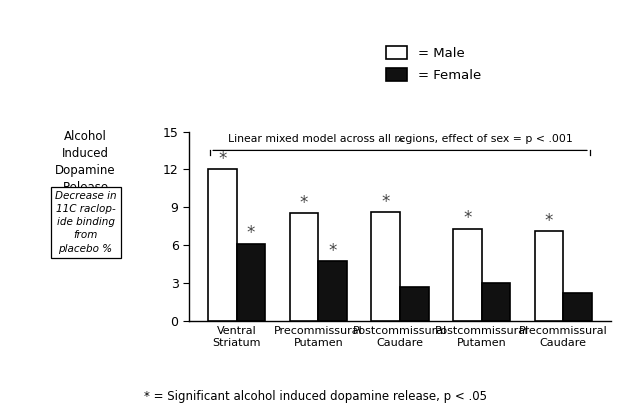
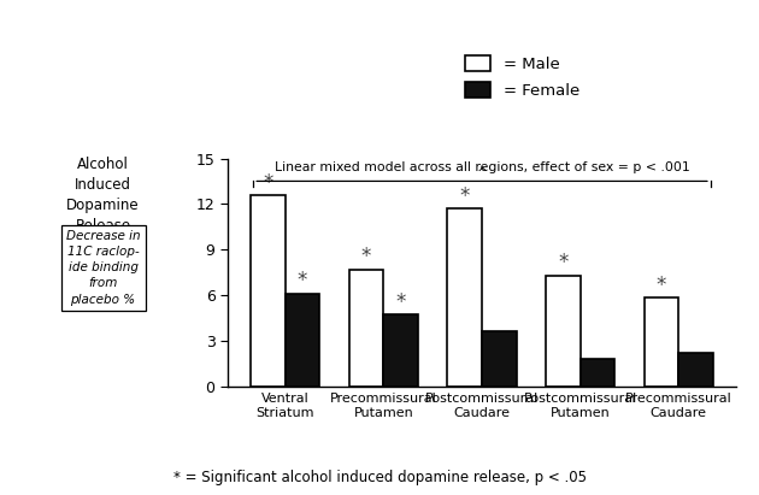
= Male/Ventral Striatum: 12.0 -> 12.6
= Male/Precommissural Putamen: 8.5 -> 7.7
= Male/Postcommissural Caudare: 8.6 -> 11.7
= Female/Postcommissural Caudare: 2.7 -> 3.6
= Female/Postcommissural Putamen: 3.0 -> 1.8
= Male/Precommissural Caudare: 7.1 -> 5.8
